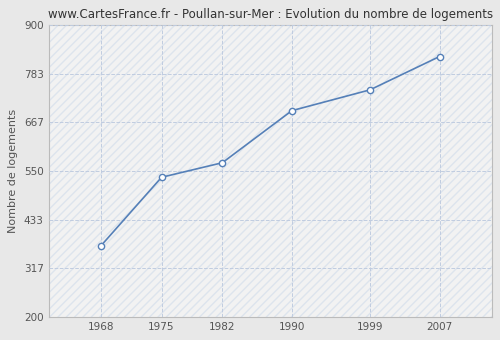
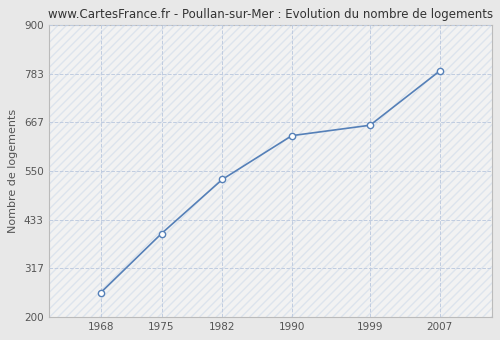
1968: 370 -> 258
1975: 535 -> 400
1982: 570 -> 530
1990: 695 -> 635
1999: 745 -> 660
2007: 825 -> 790
